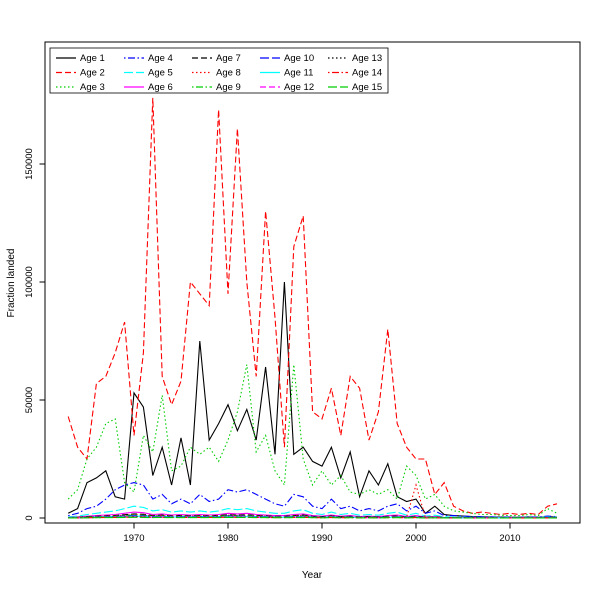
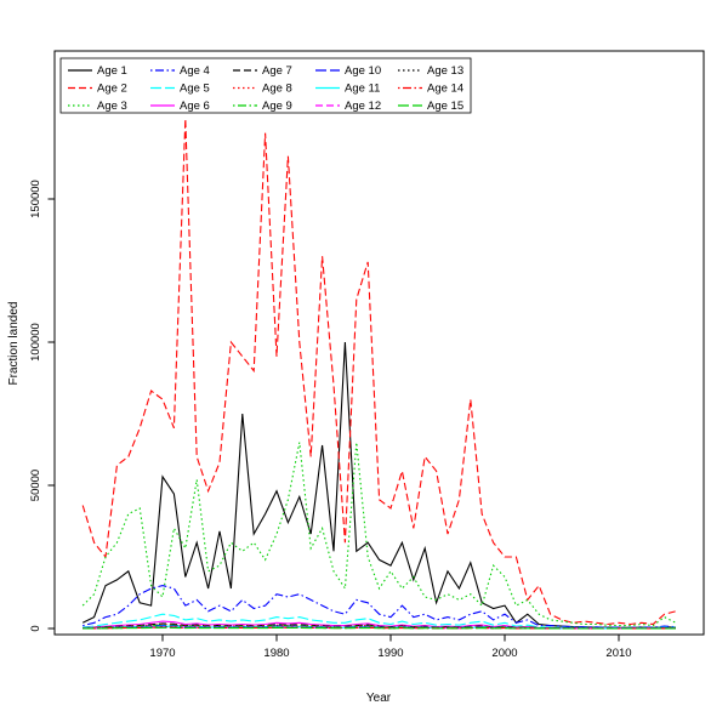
Age 2/1970: 35000 -> 80000
Age 8/2000: 14000 -> 1000
